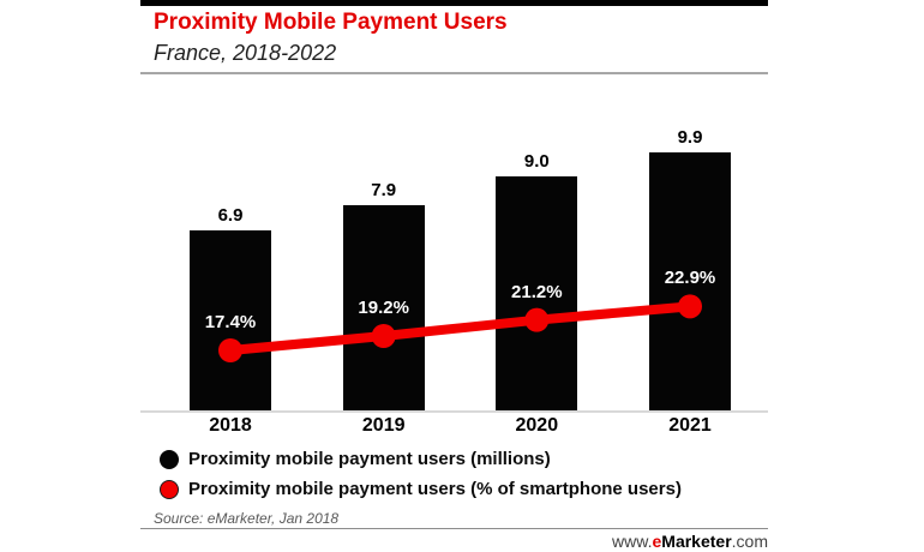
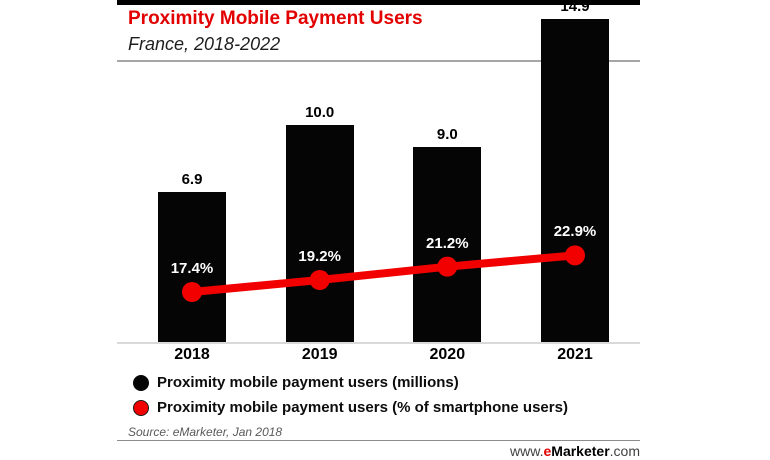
Proximity mobile payment users (millions)/2019: 7.9 -> 10.0
Proximity mobile payment users (millions)/2021: 9.9 -> 14.9
